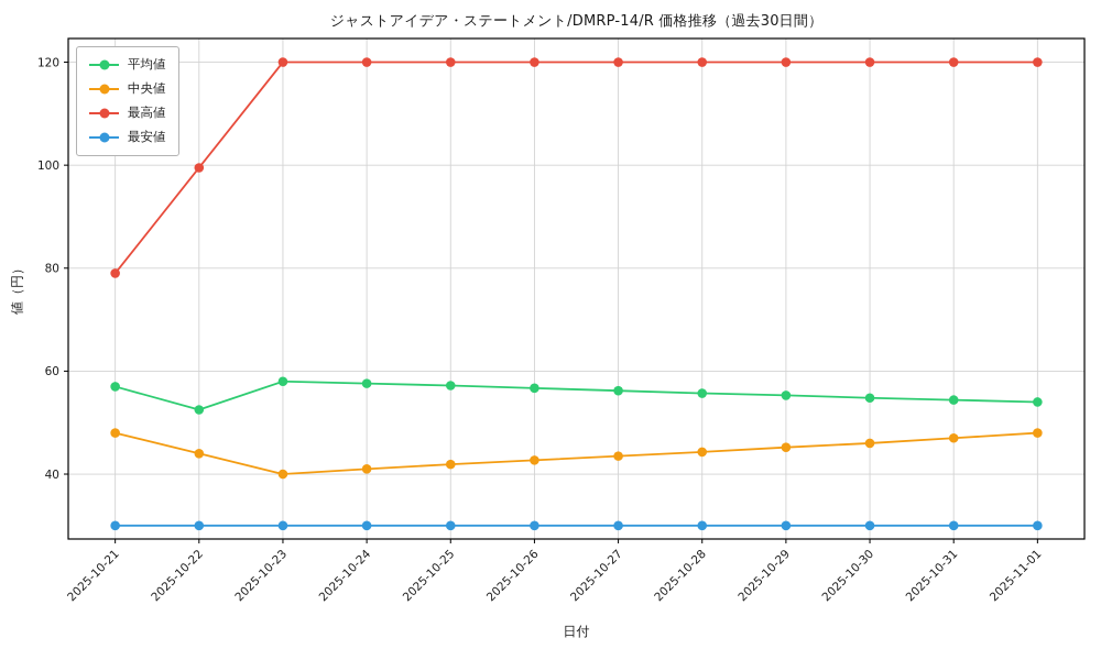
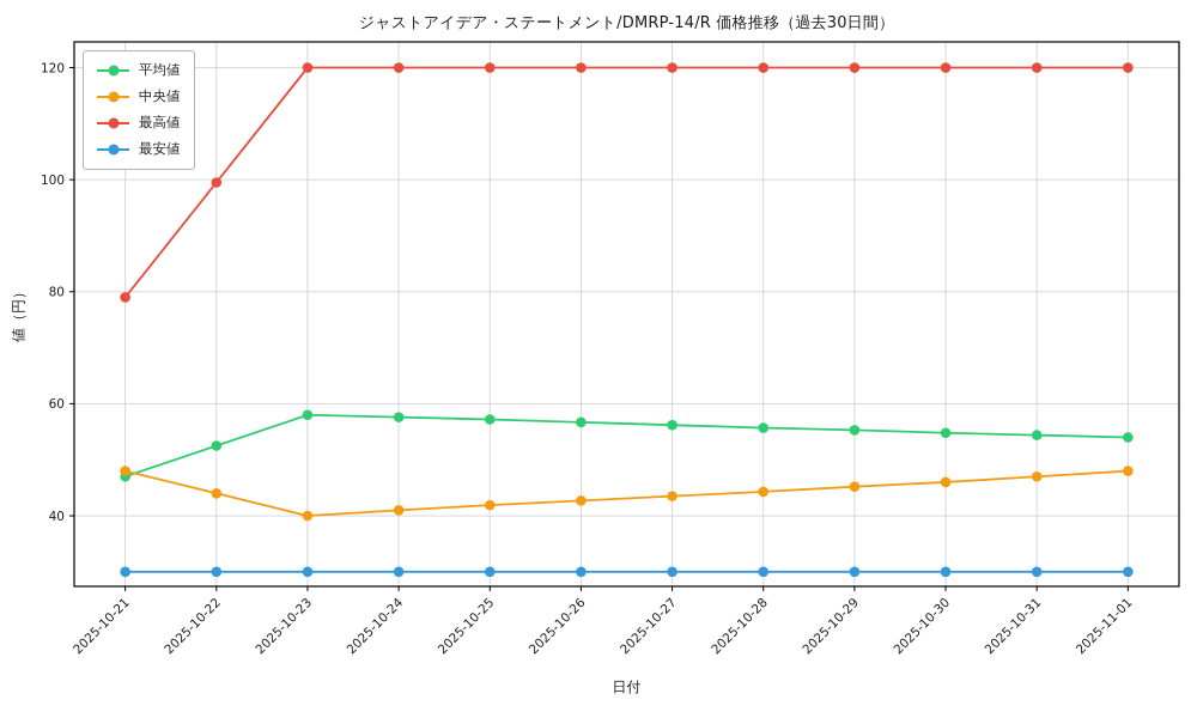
平均値/2025-10-21: 57 -> 47
